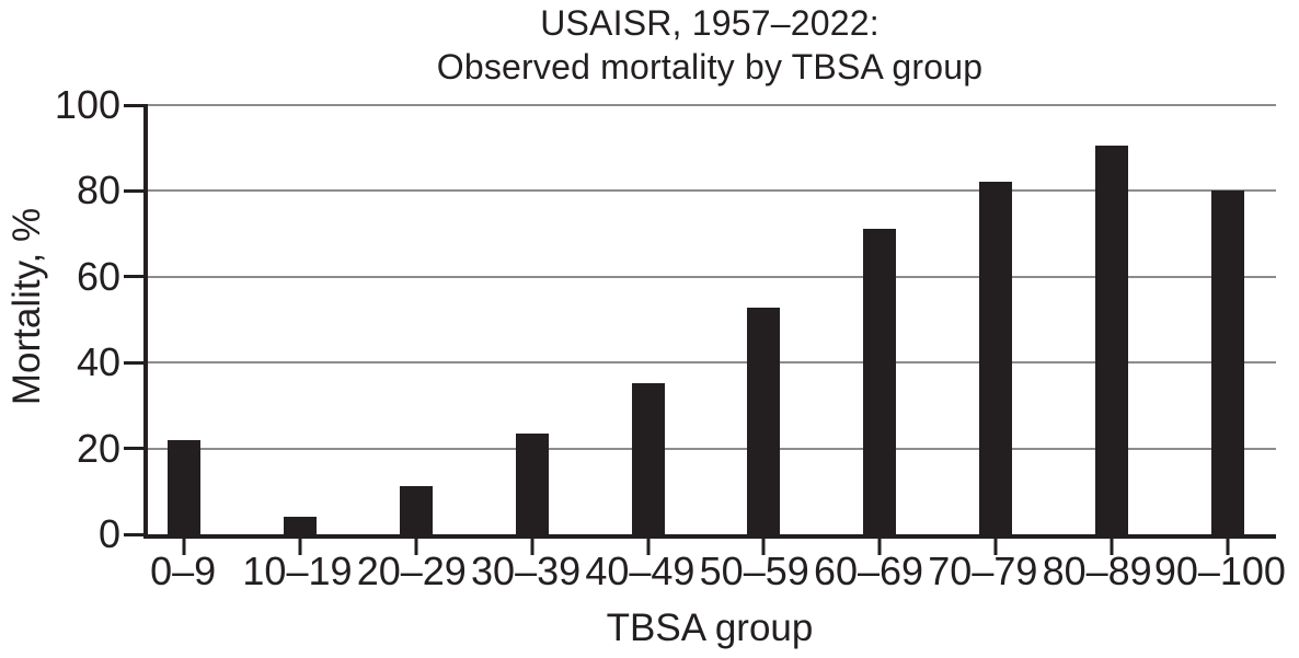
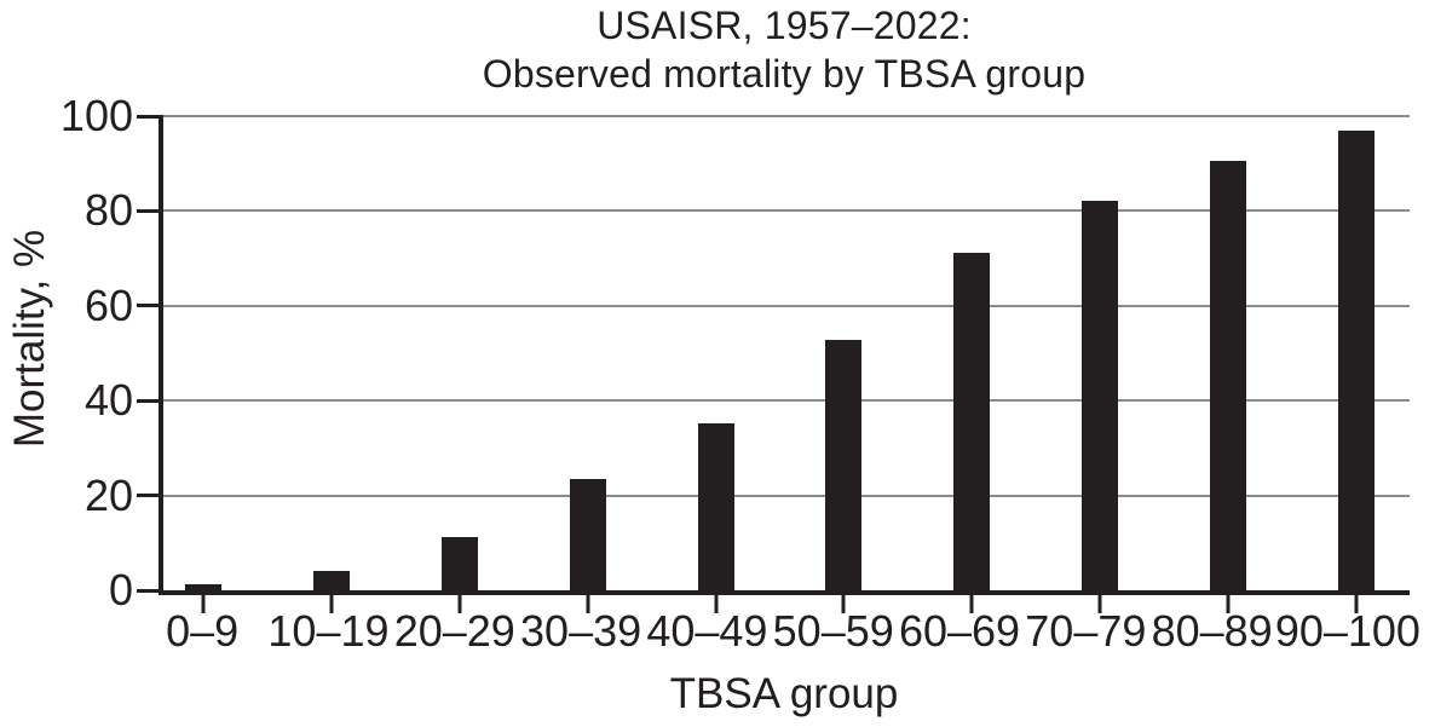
0–9: 22 -> 1
90–100: 80 -> 97
